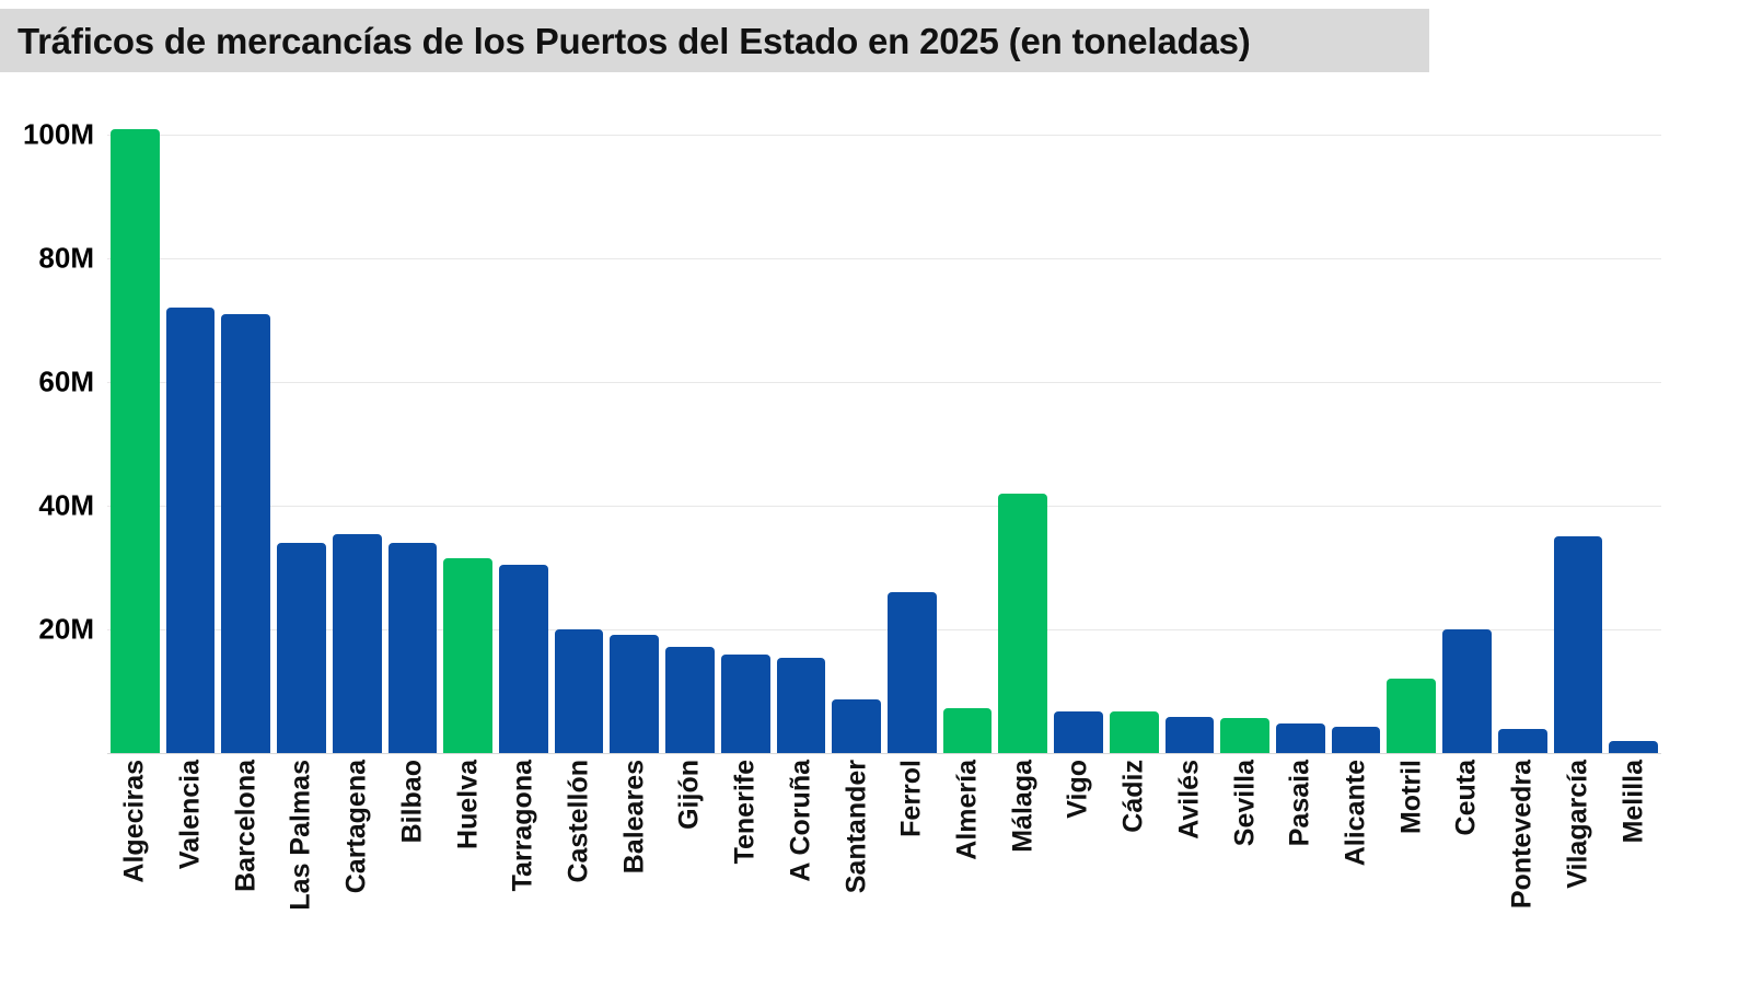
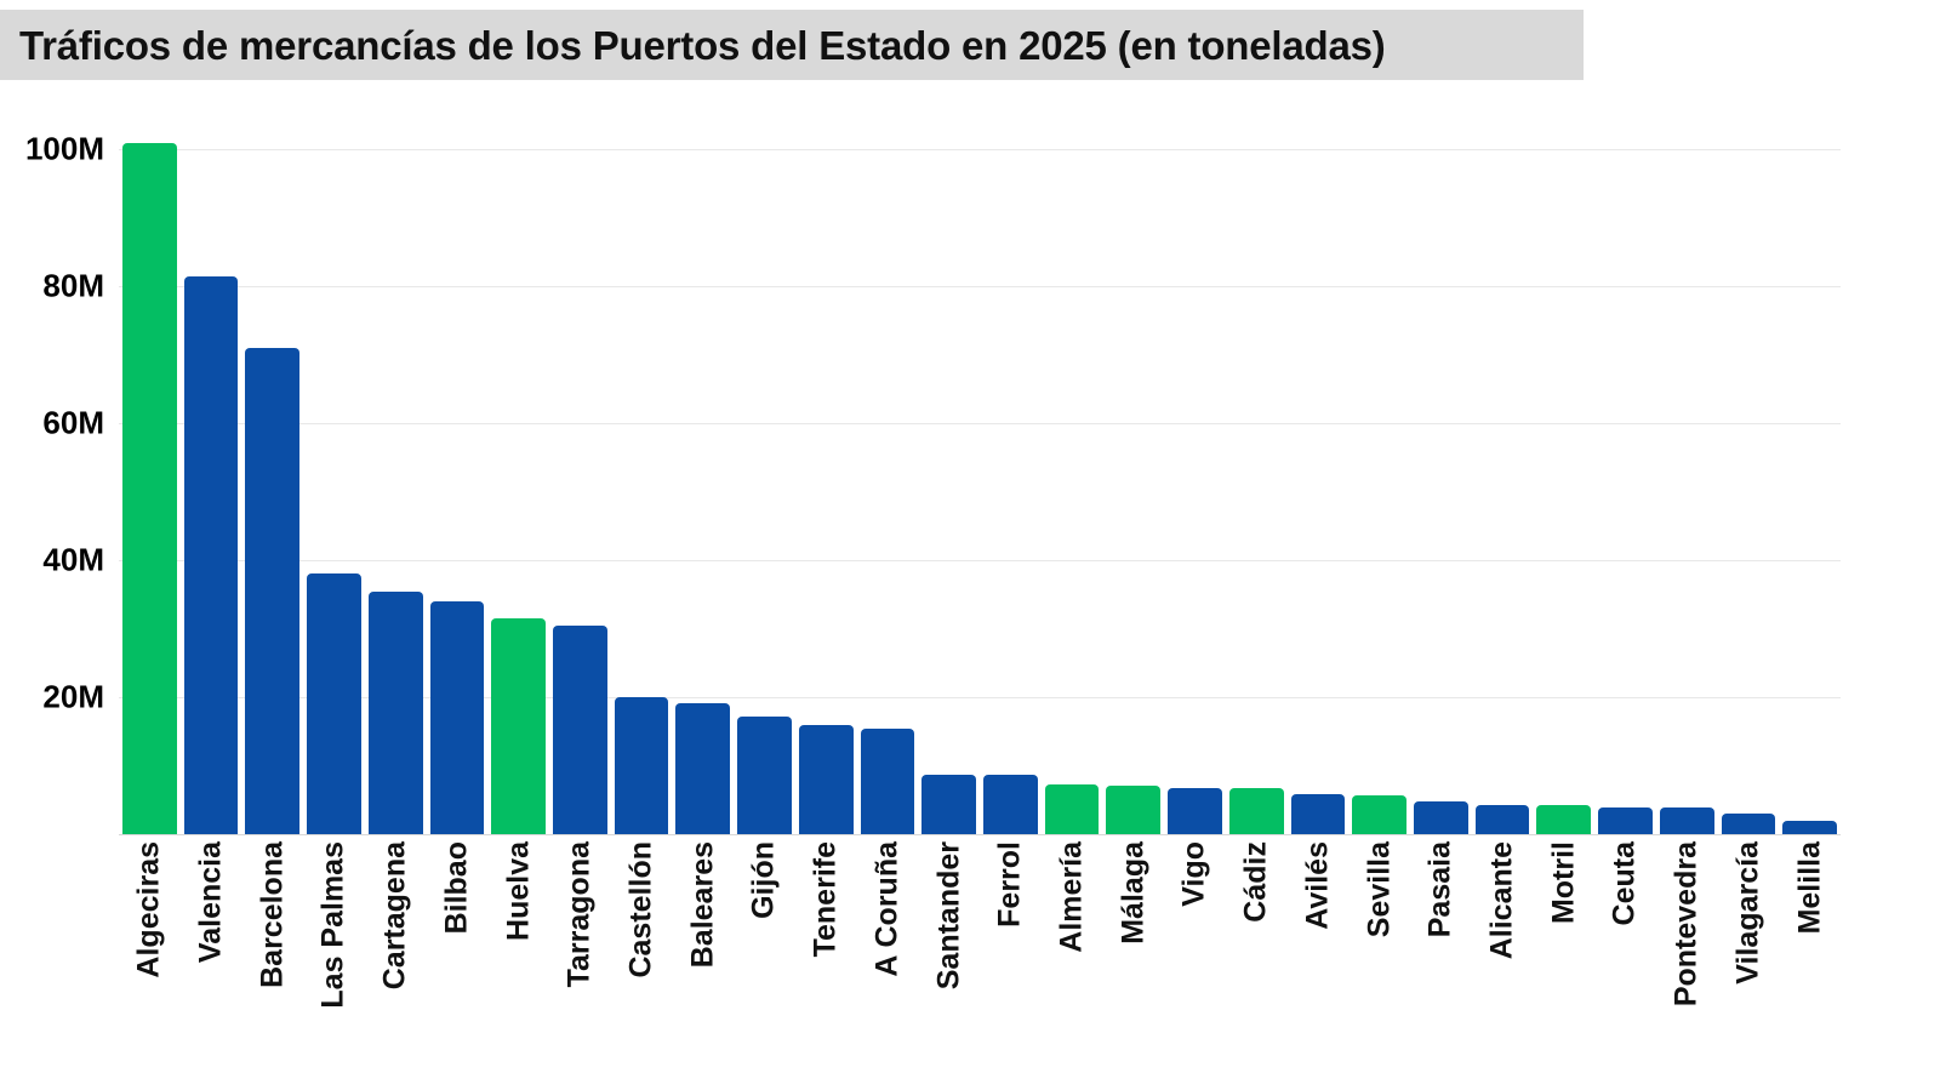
Valencia: 72M -> 82M
Las Palmas: 34M -> 38M
Ferrol: 26M -> 9M
Málaga: 42M -> 7M
Motril: 12M -> 4M
Ceuta: 20M -> 4M
Vilagarcía: 35M -> 3M
